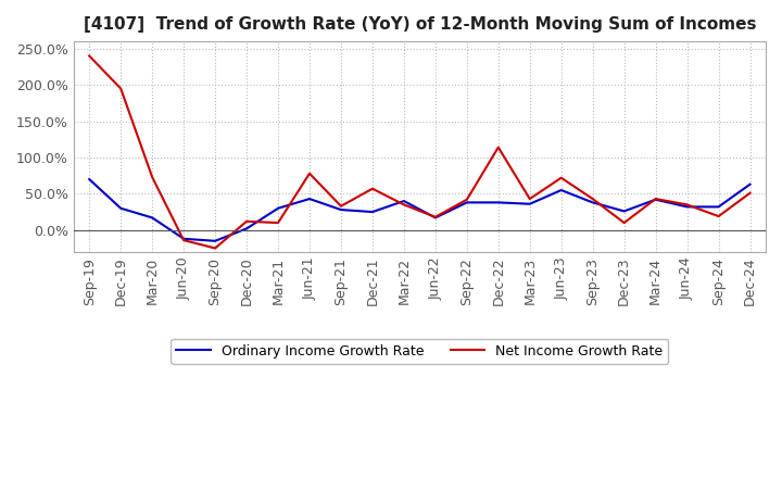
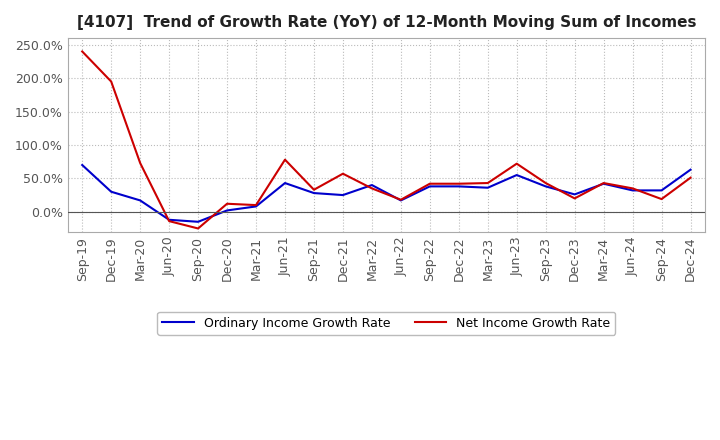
Ordinary Income Growth Rate/Mar-21: 30% -> 8%
Net Income Growth Rate/Dec-22: 114% -> 42%
Net Income Growth Rate/Dec-23: 10% -> 20%
